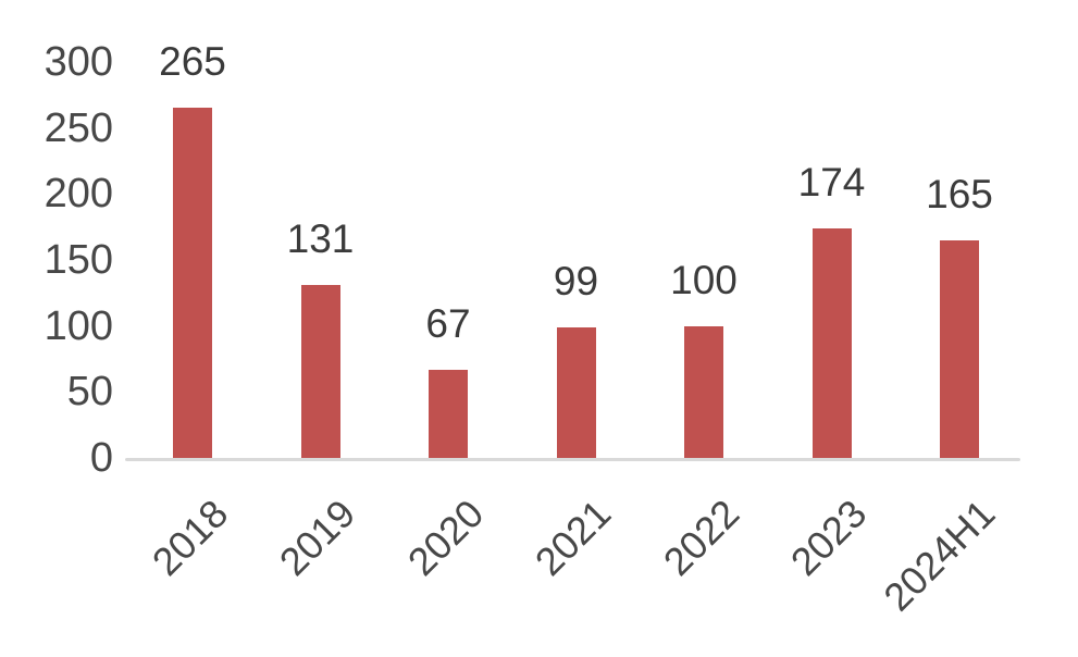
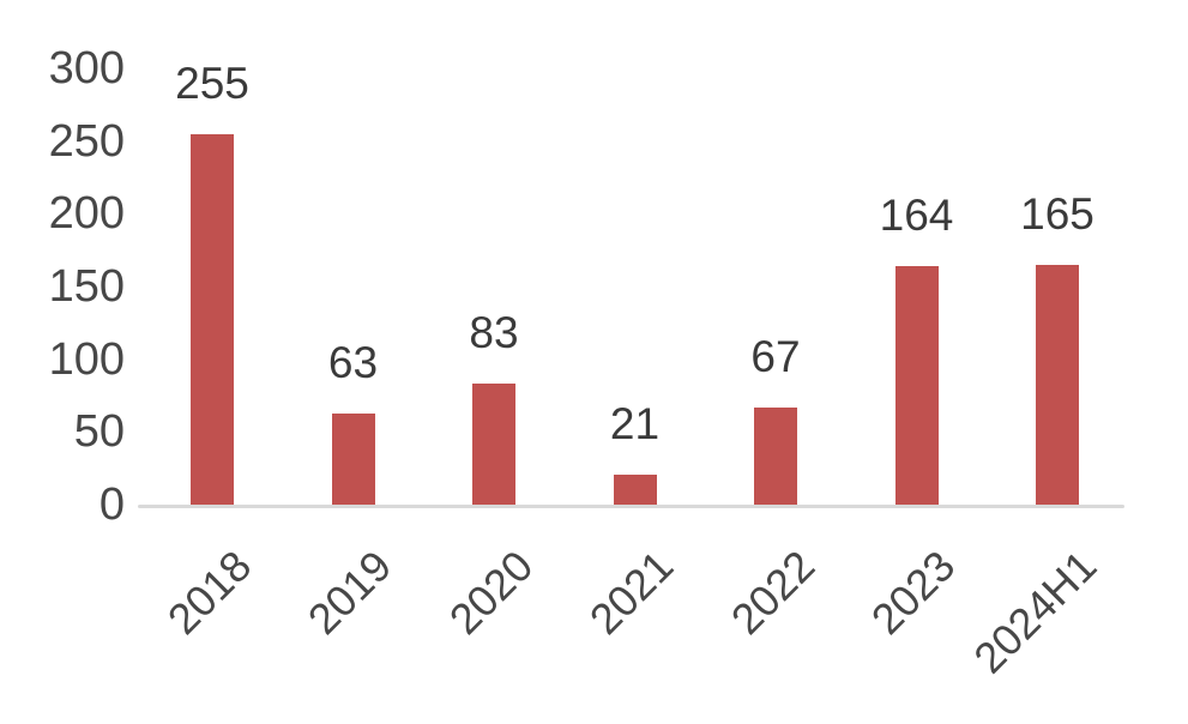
2018: 265 -> 255
2019: 131 -> 63
2020: 67 -> 83
2021: 99 -> 21
2022: 100 -> 67
2023: 174 -> 164
